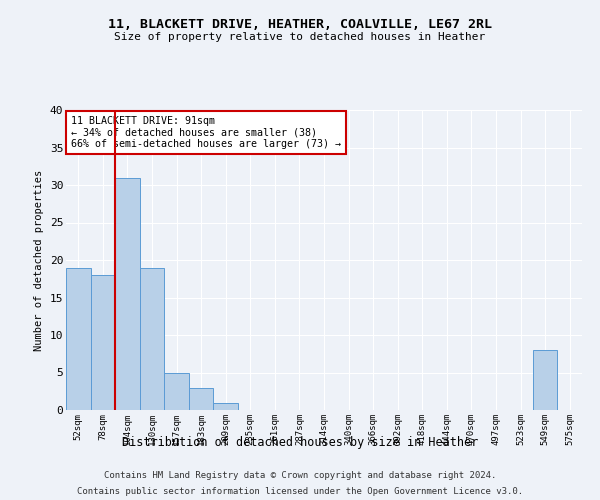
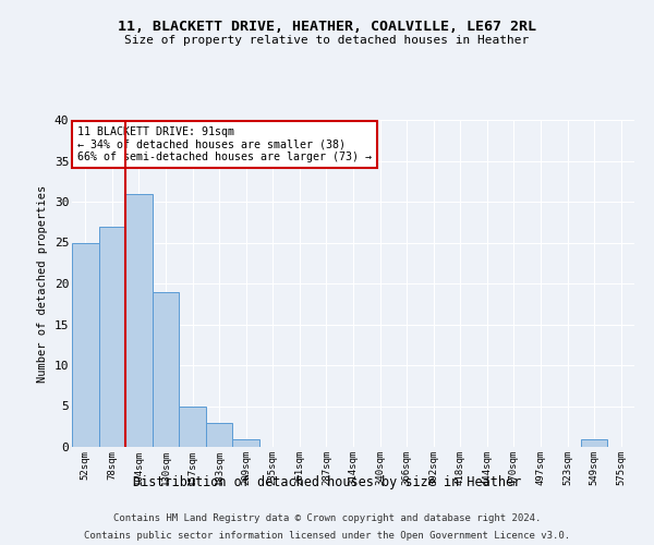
52sqm: 19 -> 25
78sqm: 18 -> 27
549sqm: 8 -> 1
